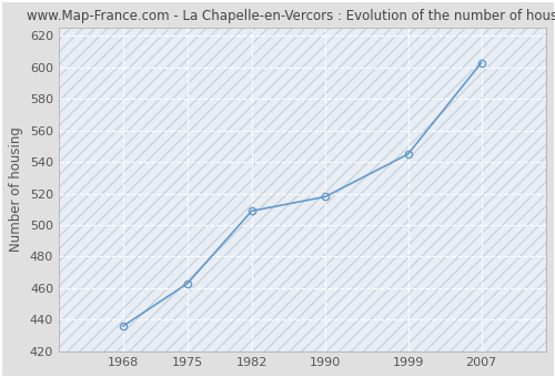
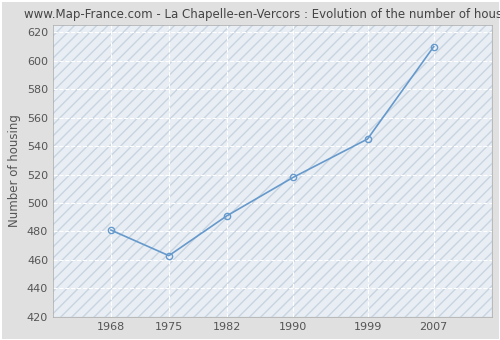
1968: 436 -> 481
1982: 509 -> 491
2007: 603 -> 610
